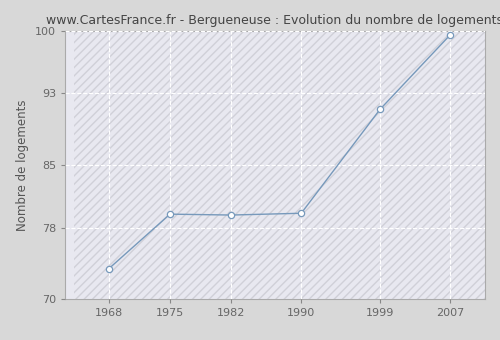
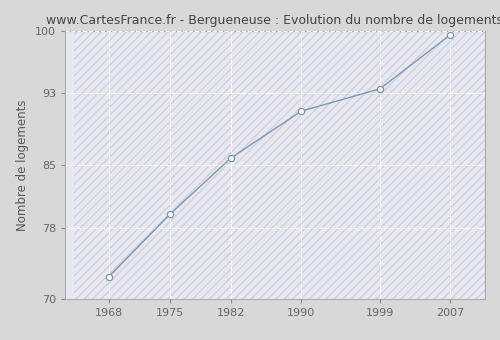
1968: 73.4 -> 72.5
1982: 79.4 -> 85.8
1990: 79.6 -> 91.0
1999: 91.2 -> 93.5
